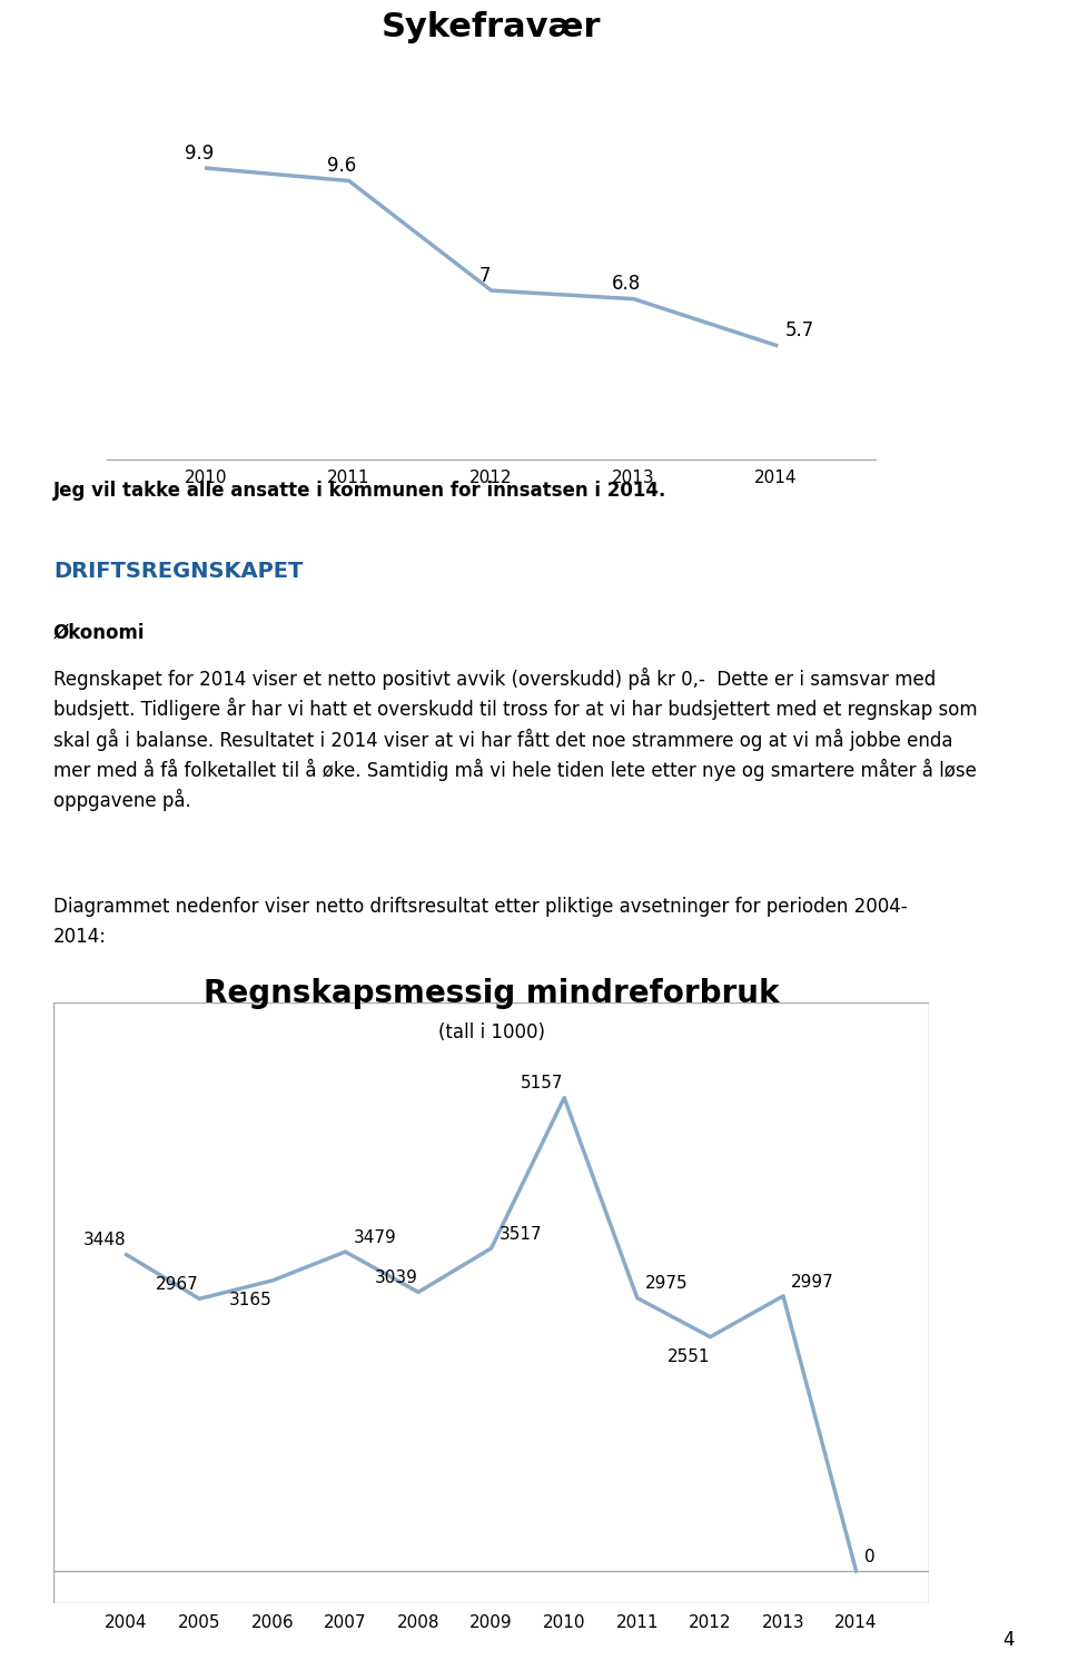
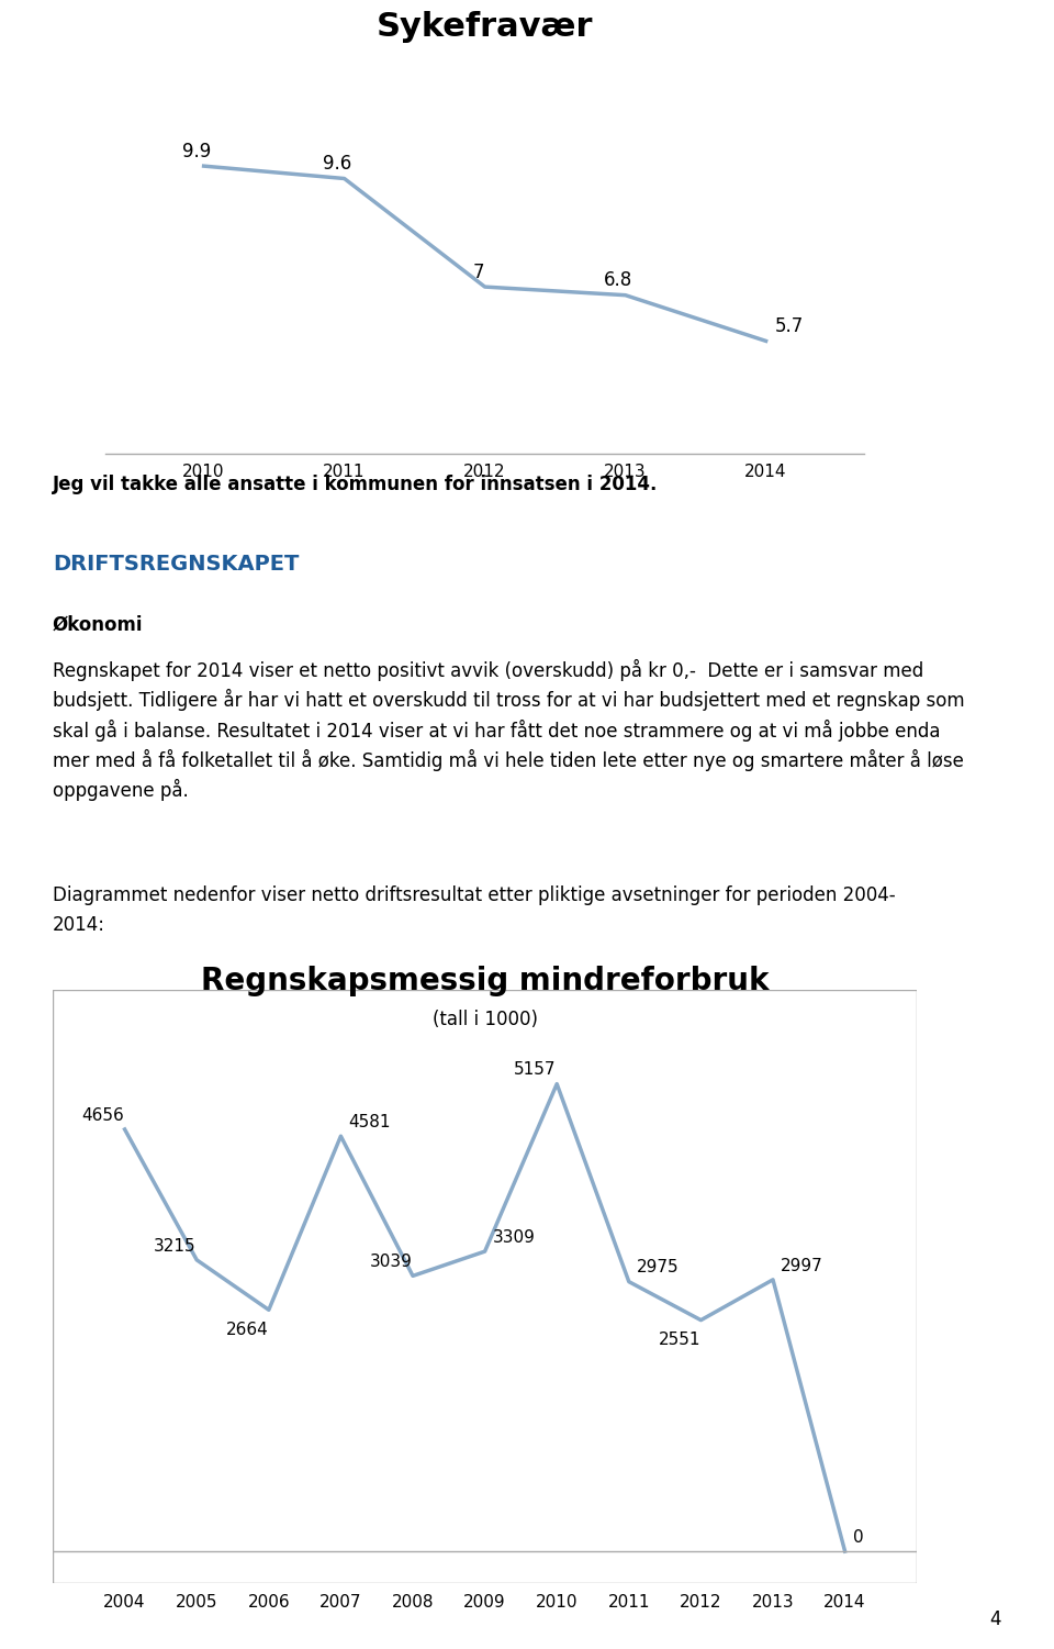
2004: 3448 -> 4656
2005: 2967 -> 3215
2006: 3165 -> 2664
2007: 3479 -> 4581
2009: 3517 -> 3309
